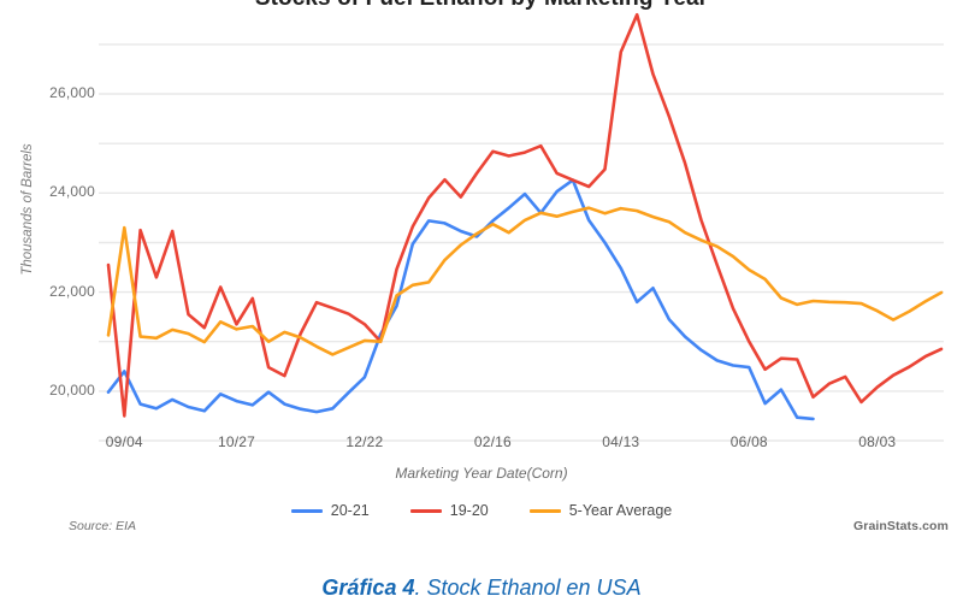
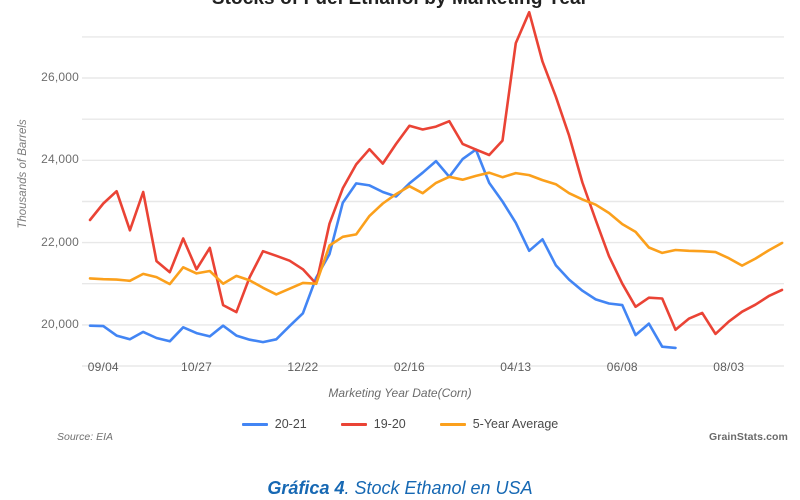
20-21/09/04: 20400 -> 20000
19-20/09/04: 19500 -> 23000
5-Year Average/09/04: 23300 -> 21100
